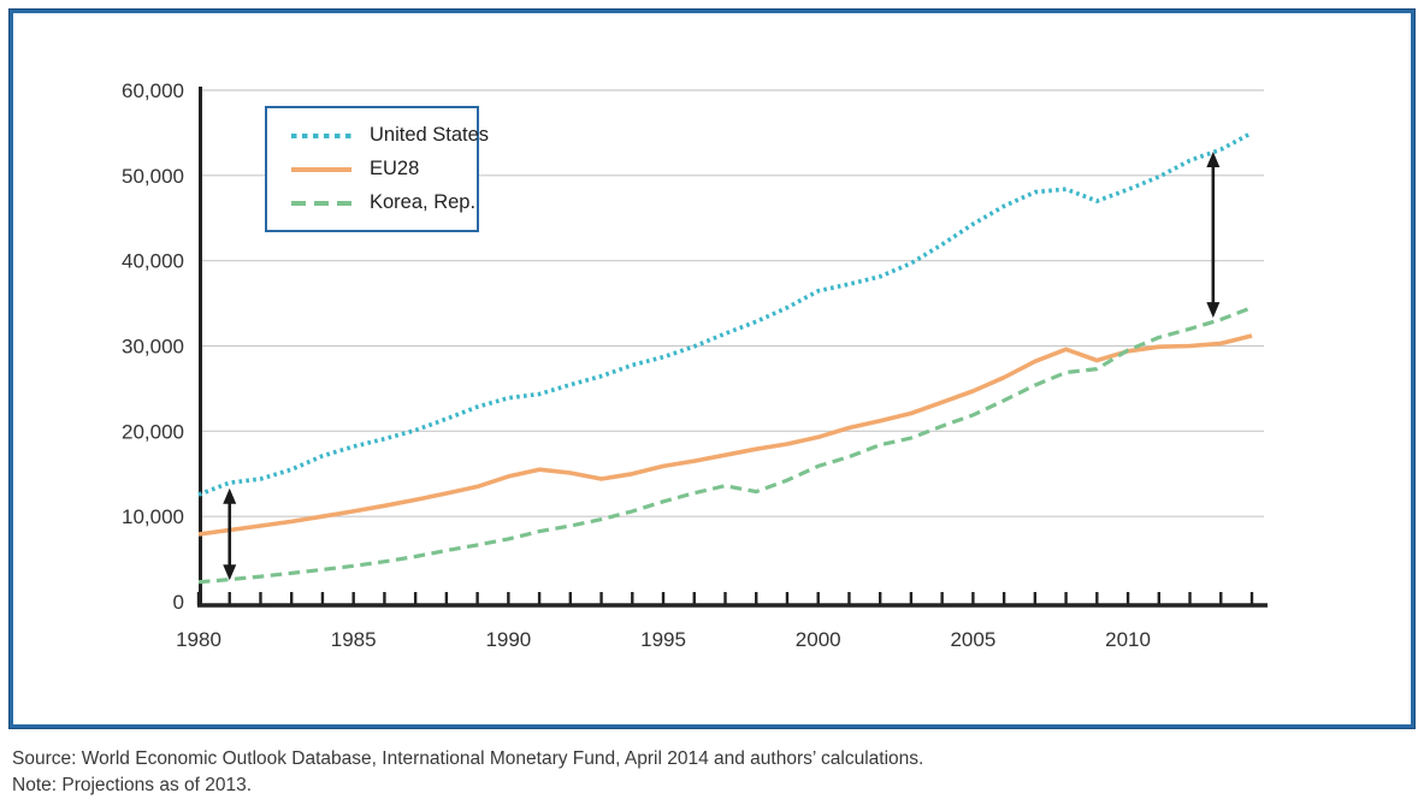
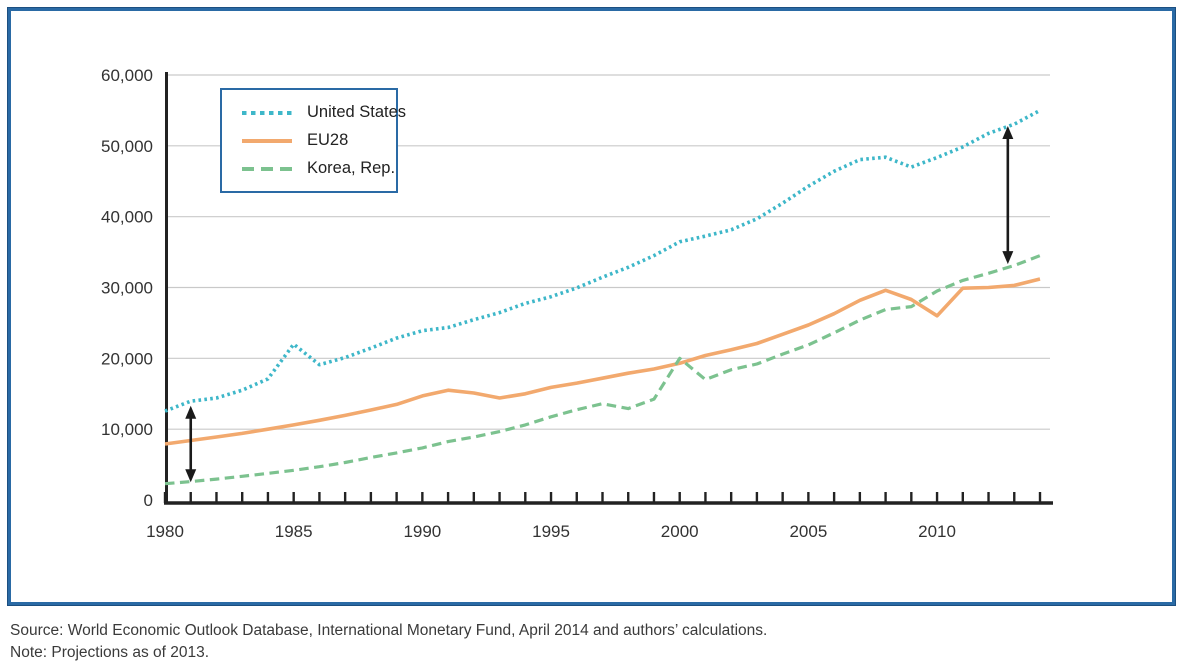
United States/1985: 18000 -> 22000
Korea, Rep./2000: 16000 -> 20000
EU28/2010: 29000 -> 26000
